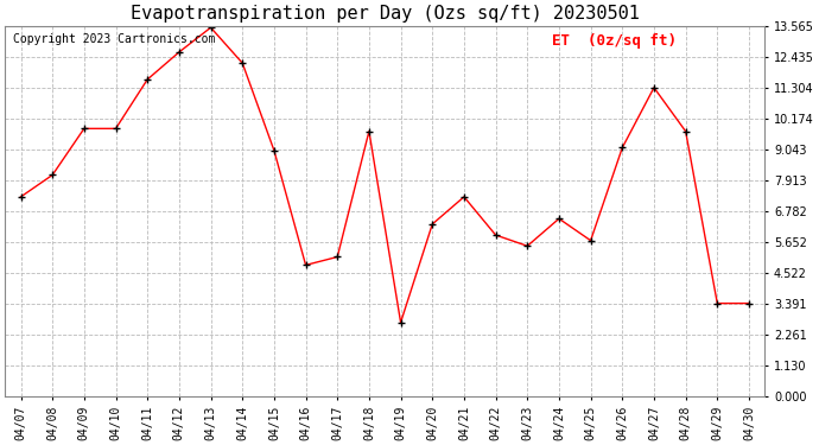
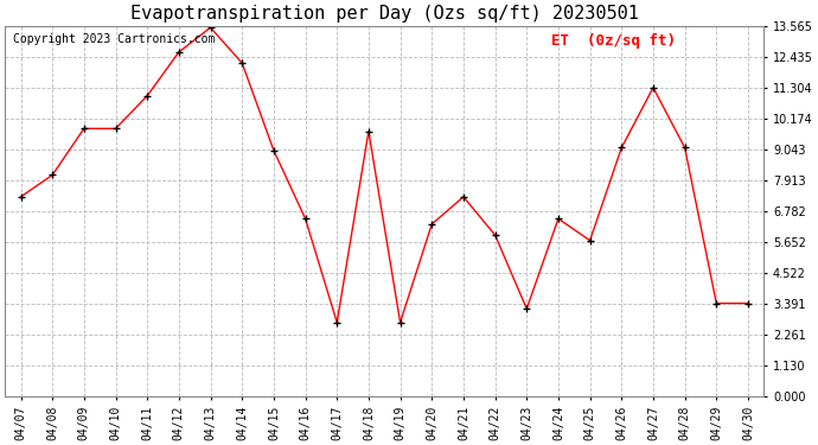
04/11: 11.6 -> 11.0
04/16: 4.8 -> 6.5
04/17: 5.1 -> 2.7
04/23: 5.5 -> 3.2
04/28: 9.7 -> 9.1
